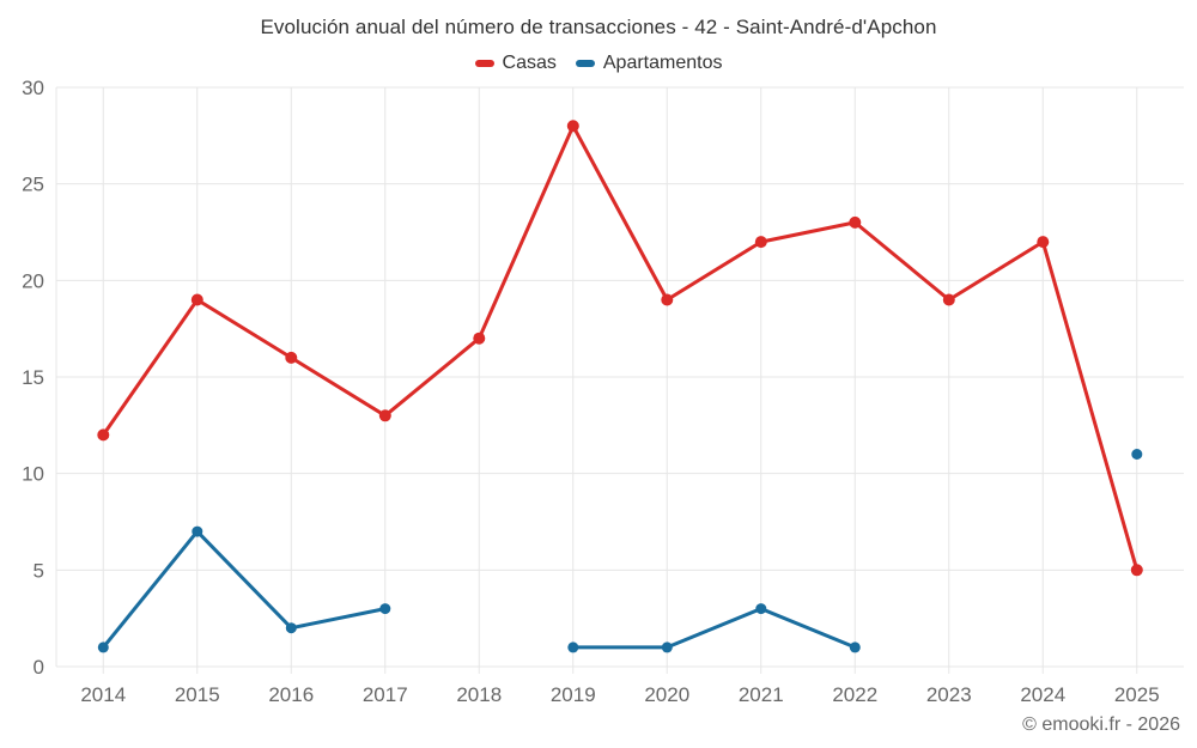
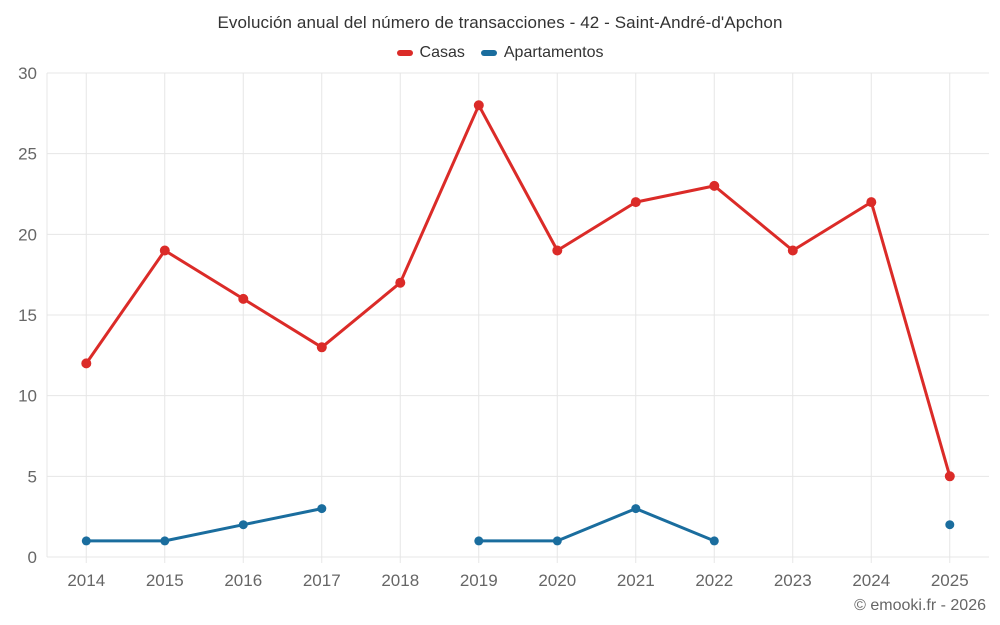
Apartamentos/2015: 7 -> 1
Apartamentos/2025: 11 -> 2
